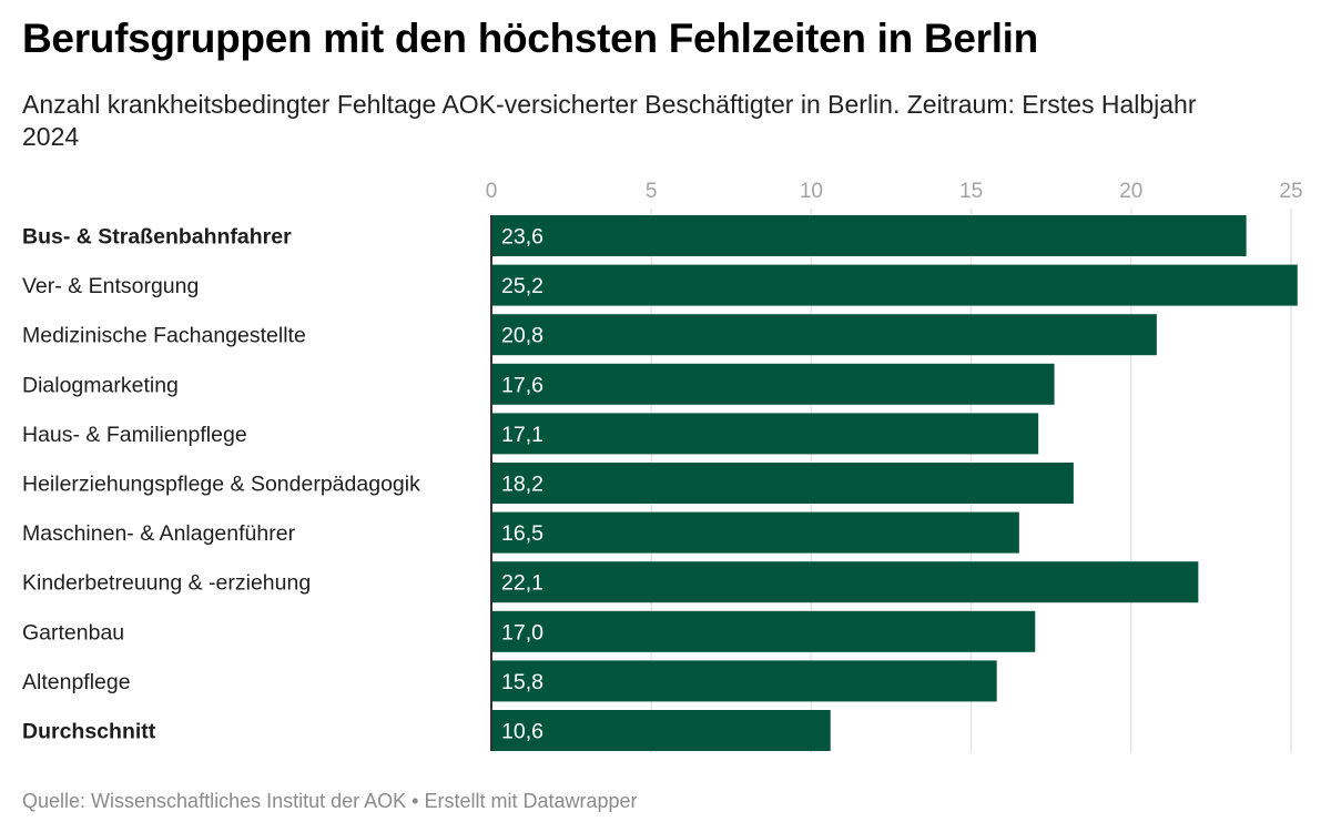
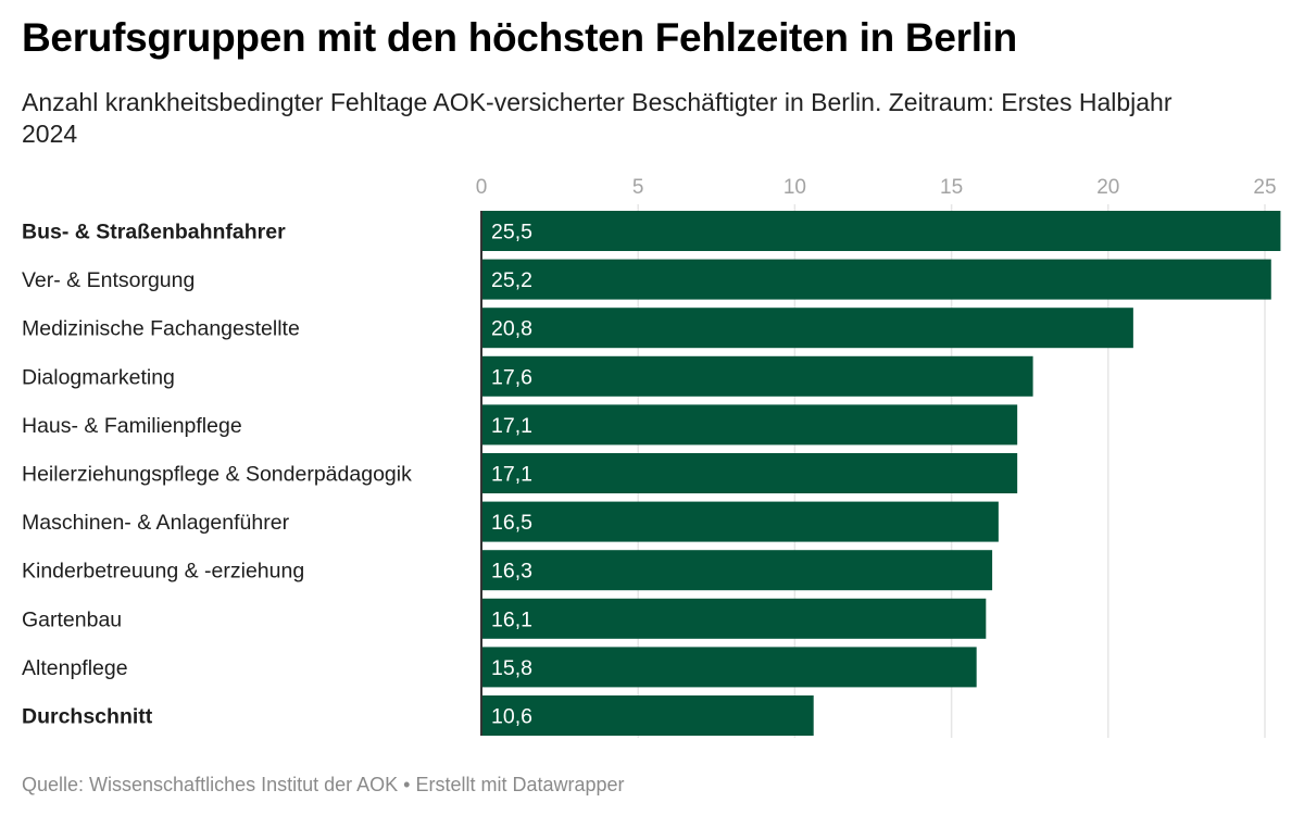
Bus- & Straßenbahnfahrer: 23,6 -> 25,5
Heilerziehungspflege & Sonderpädagogik: 18,2 -> 17,1
Kinderbetreuung & -erziehung: 22,1 -> 16,3
Gartenbau: 17,0 -> 16,1
